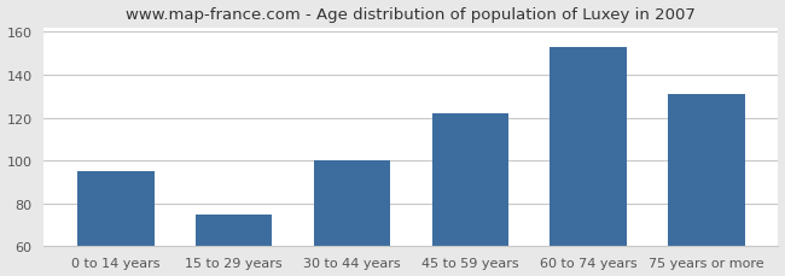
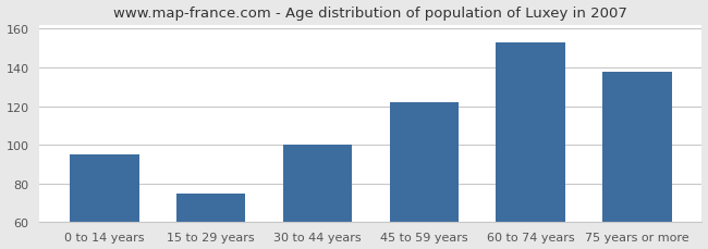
75 years or more: 131 -> 138
